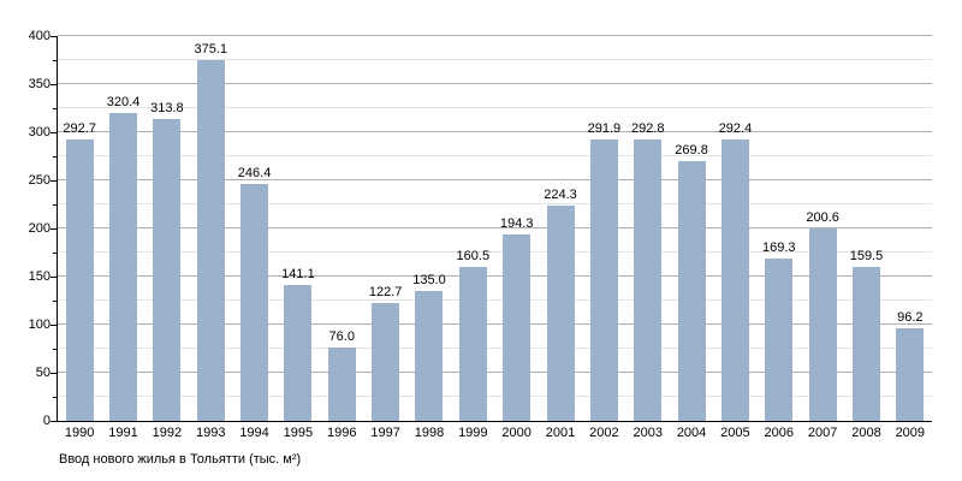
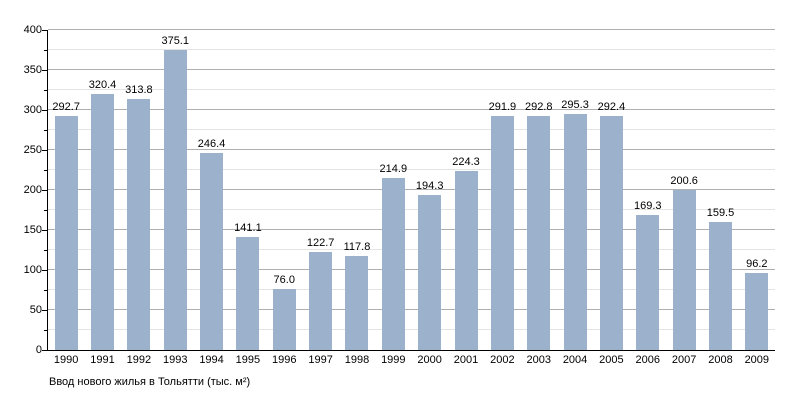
1998: 135.0 -> 117.8
1999: 160.5 -> 214.9
2004: 269.8 -> 295.3
